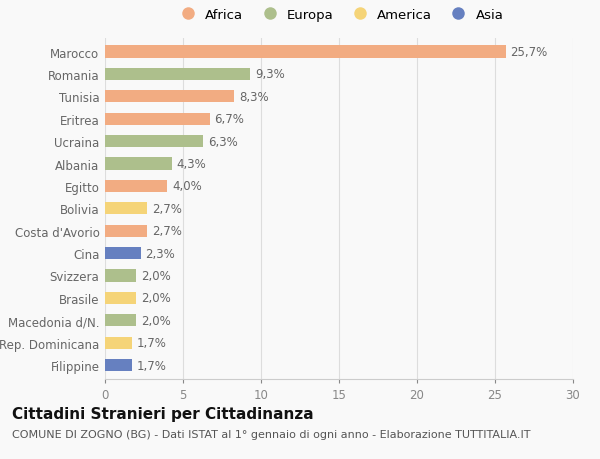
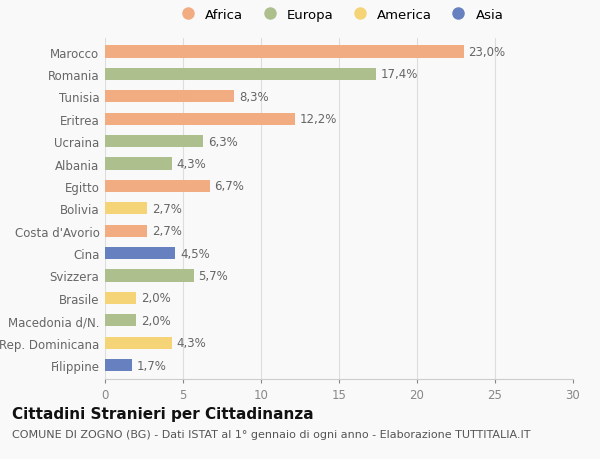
Marocco: 25,7% -> 23,0%
Romania: 9,3% -> 17,4%
Eritrea: 6,7% -> 12,2%
Egitto: 4,0% -> 6,7%
Cina: 2,3% -> 4,5%
Svizzera: 2,0% -> 5,7%
Rep. Dominicana: 1,7% -> 4,3%
